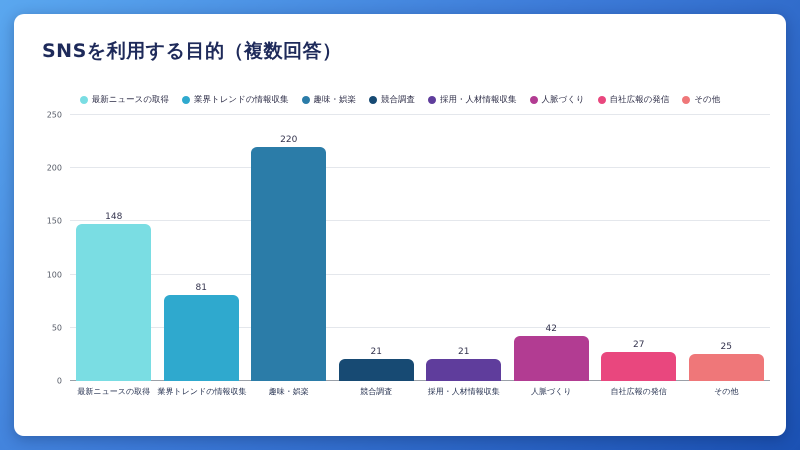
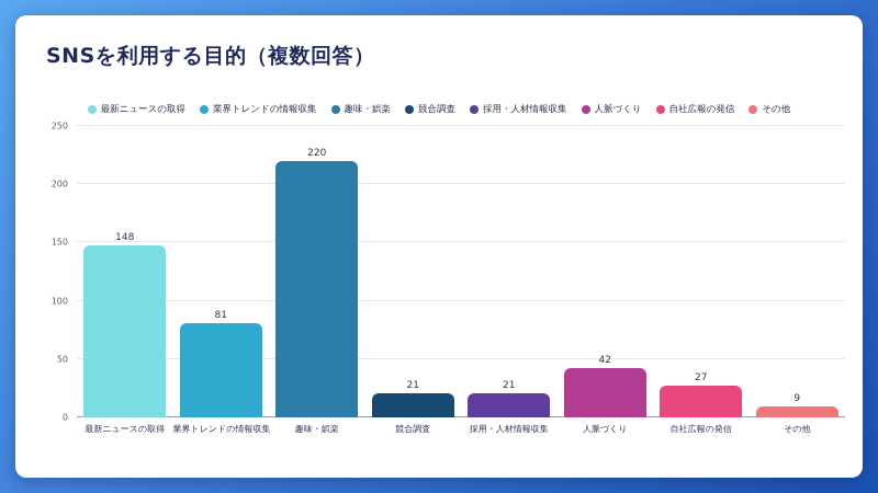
その他: 25 -> 9
